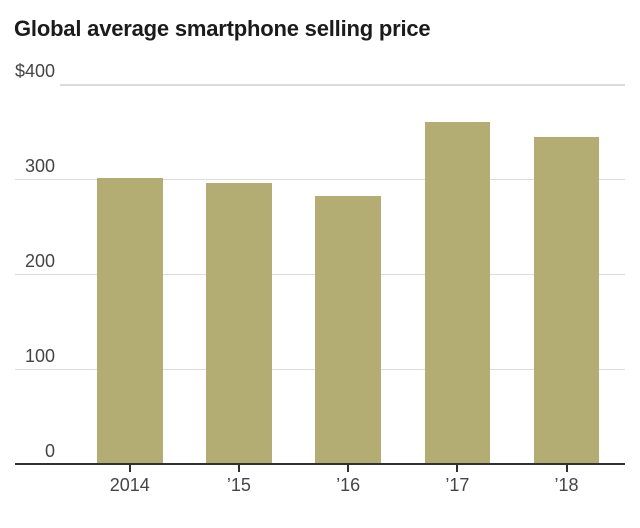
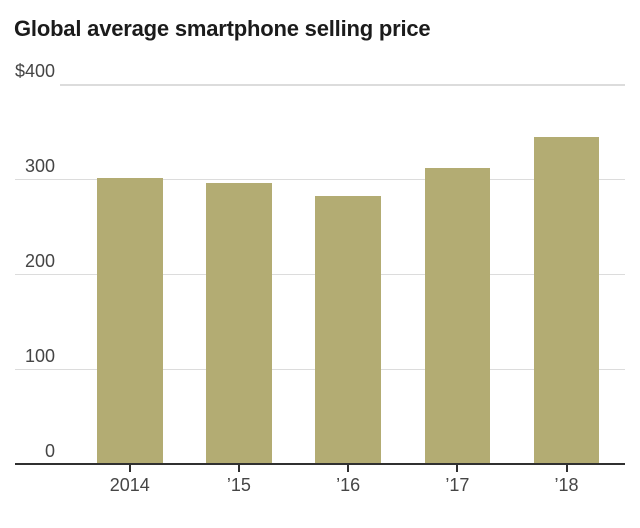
’17: $360 -> $310
